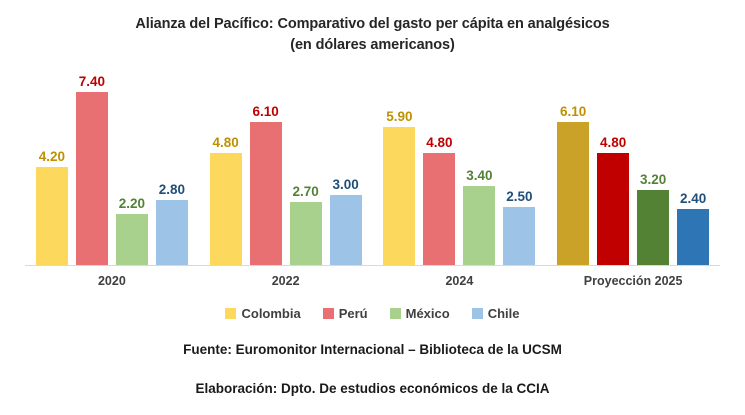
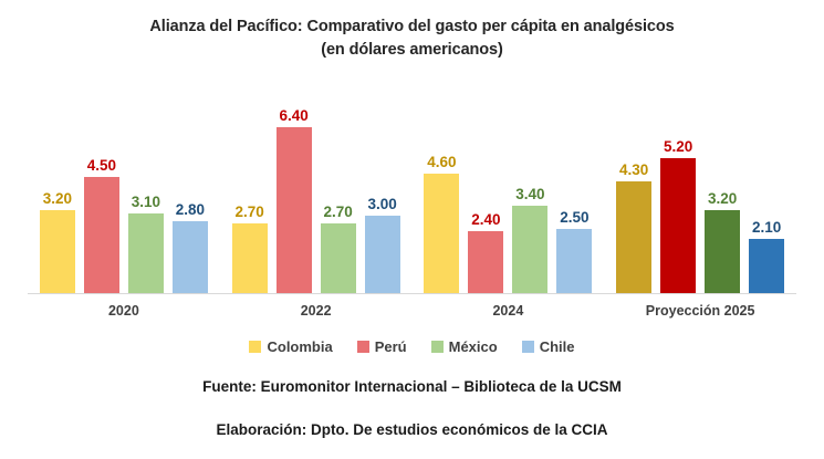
Colombia/2020: 4.20 -> 3.20
Perú/2020: 7.40 -> 4.50
México/2020: 2.20 -> 3.10
Colombia/2022: 4.80 -> 2.70
Perú/2022: 6.10 -> 6.40
Colombia/2024: 5.90 -> 4.60
Perú/2024: 4.80 -> 2.40
Colombia/Proyección 2025: 6.10 -> 4.30
Perú/Proyección 2025: 4.80 -> 5.20
Chile/Proyección 2025: 2.40 -> 2.10
